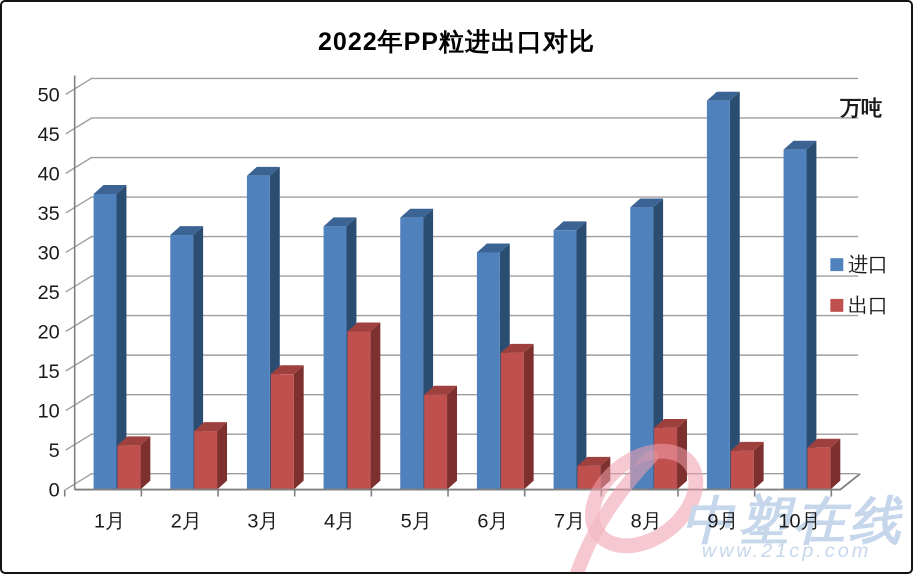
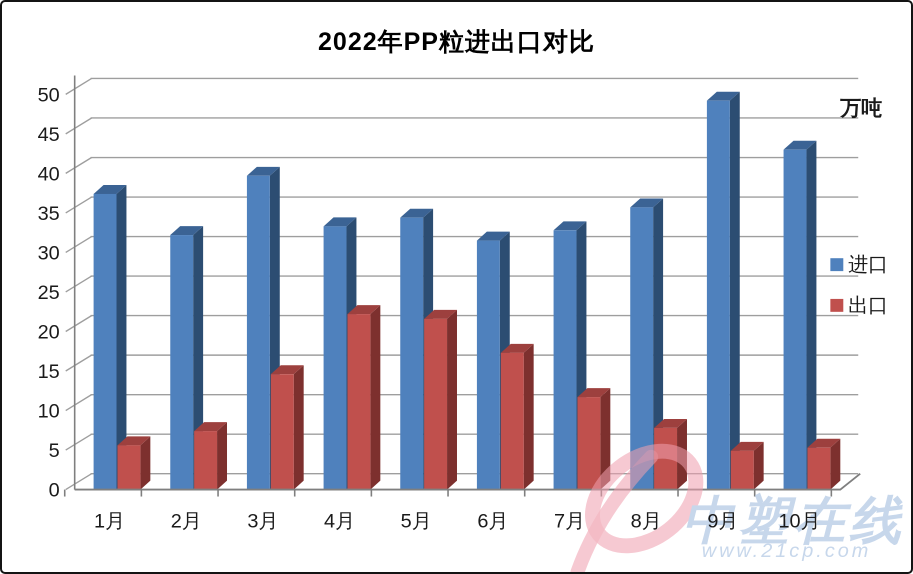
出口/4月: 20 -> 22
出口/5月: 12 -> 22
进口/6月: 30 -> 32
出口/7月: 3 -> 12
